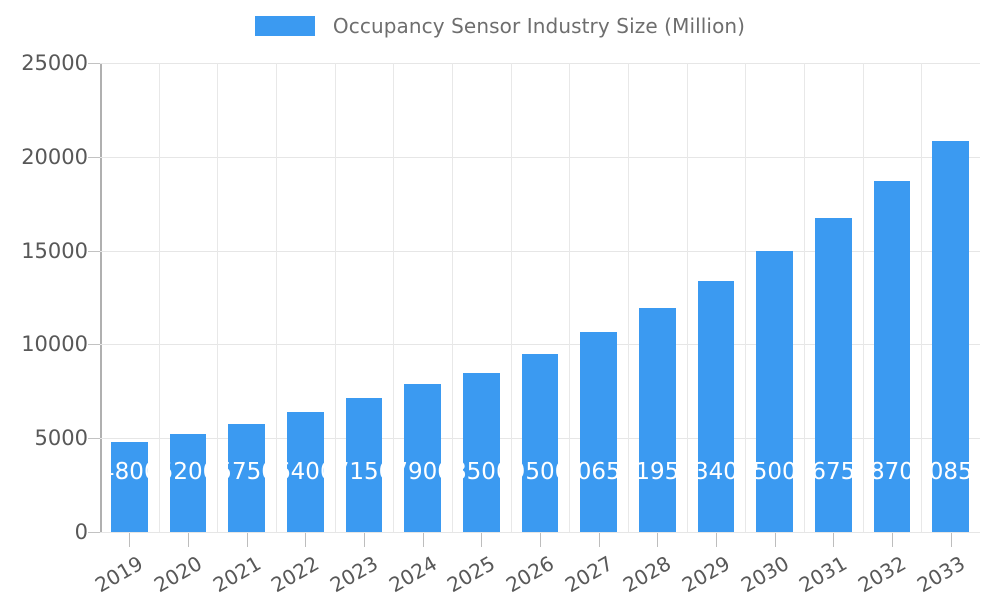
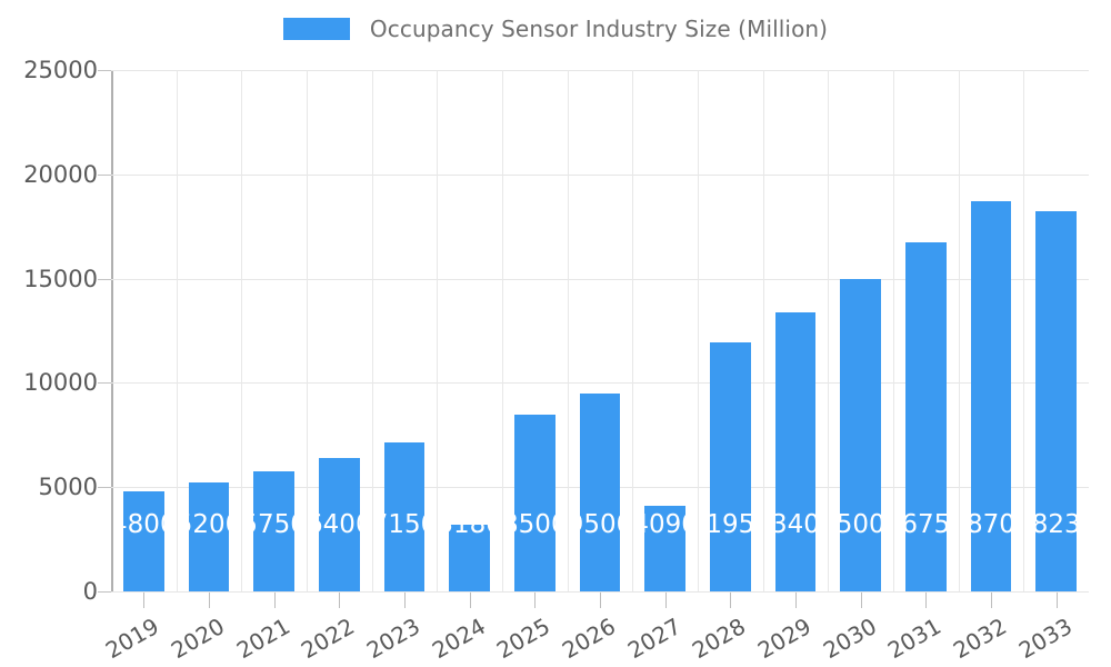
2024: 7900 -> 3180
2027: 10650 -> 4090
2033: 20850 -> 18230
